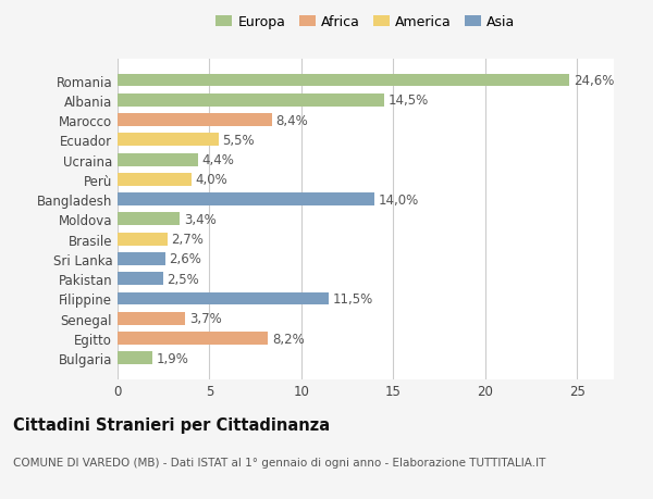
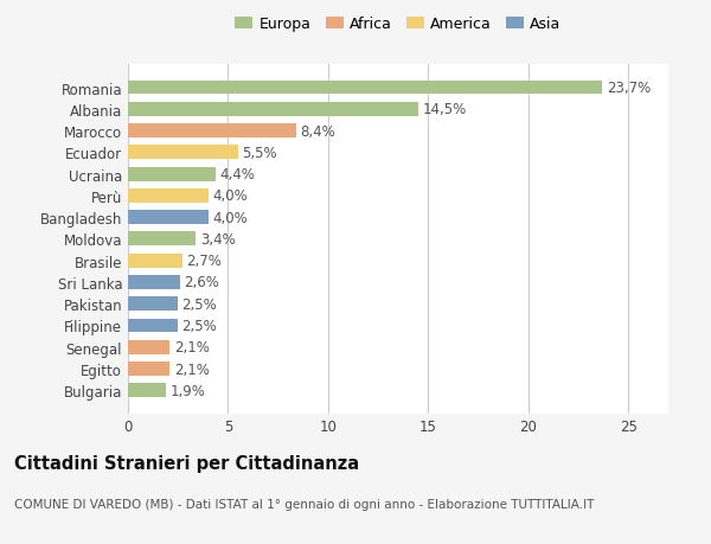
Romania: 24,6% -> 23,7%
Bangladesh: 14,0% -> 4,0%
Filippine: 11,5% -> 2,5%
Senegal: 3,7% -> 2,1%
Egitto: 8,2% -> 2,1%
